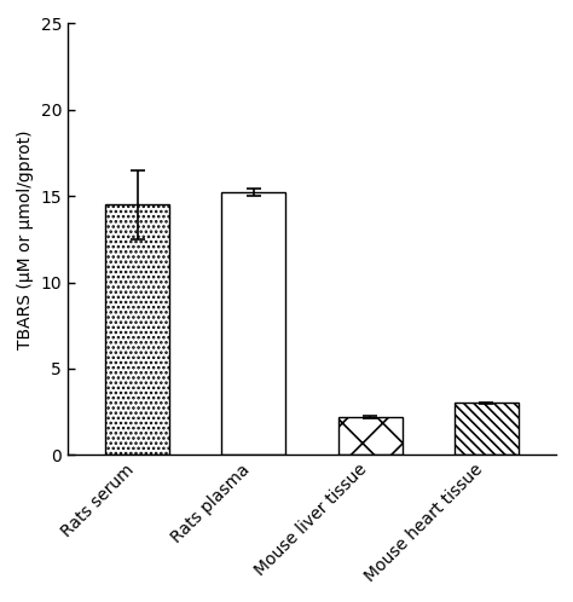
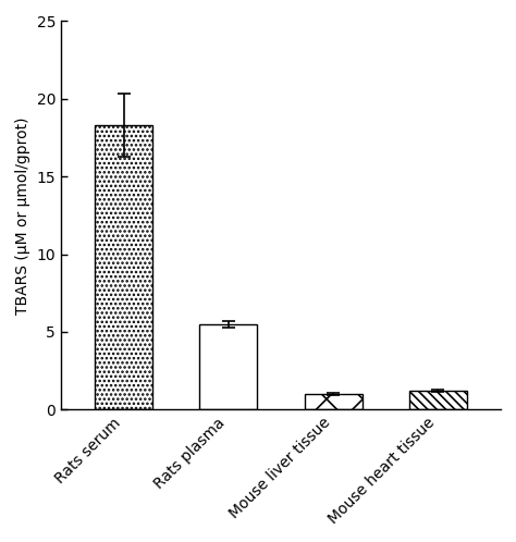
Rats serum: 14.5 -> 18.3
Rats plasma: 15.2 -> 5.5
Mouse liver tissue: 2.2 -> 1.0
Mouse heart tissue: 3.0 -> 1.2
